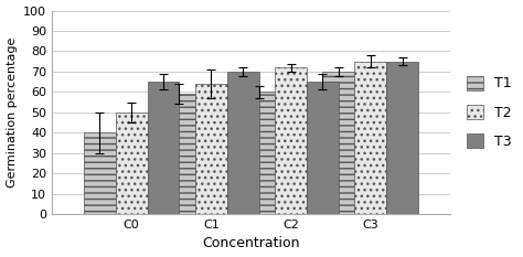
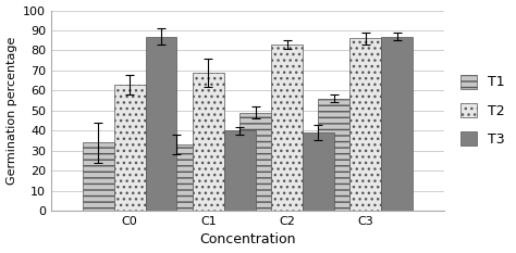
T1/C0: 40 -> 34
T2/C0: 50 -> 63
T3/C0: 65 -> 87
T1/C1: 59 -> 33
T2/C1: 64 -> 69
T3/C1: 70 -> 40
T1/C2: 60 -> 49
T2/C2: 72 -> 83
T3/C2: 65 -> 39
T1/C3: 70 -> 56
T2/C3: 75 -> 86
T3/C3: 75 -> 87
